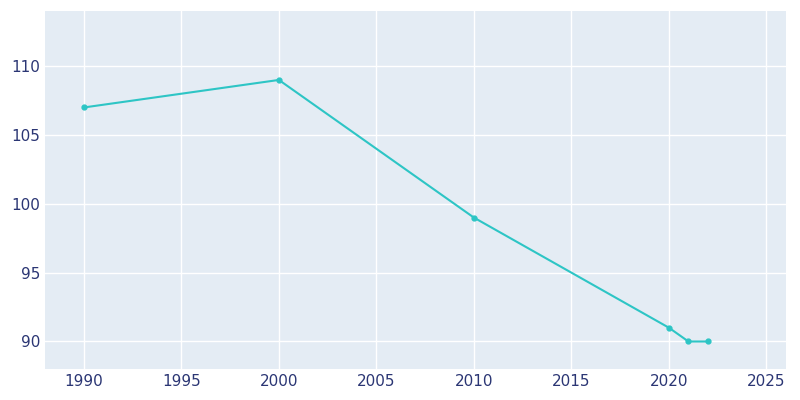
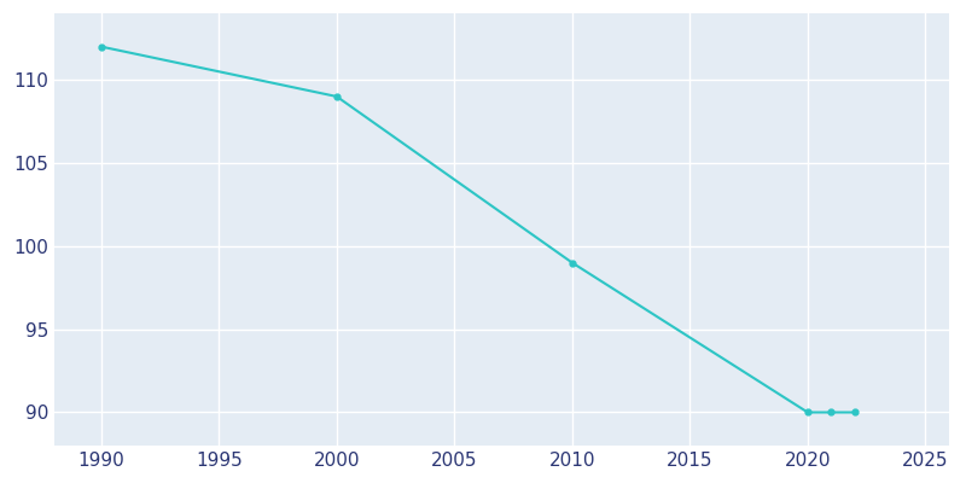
1990: 107 -> 112
2020: 91 -> 90
